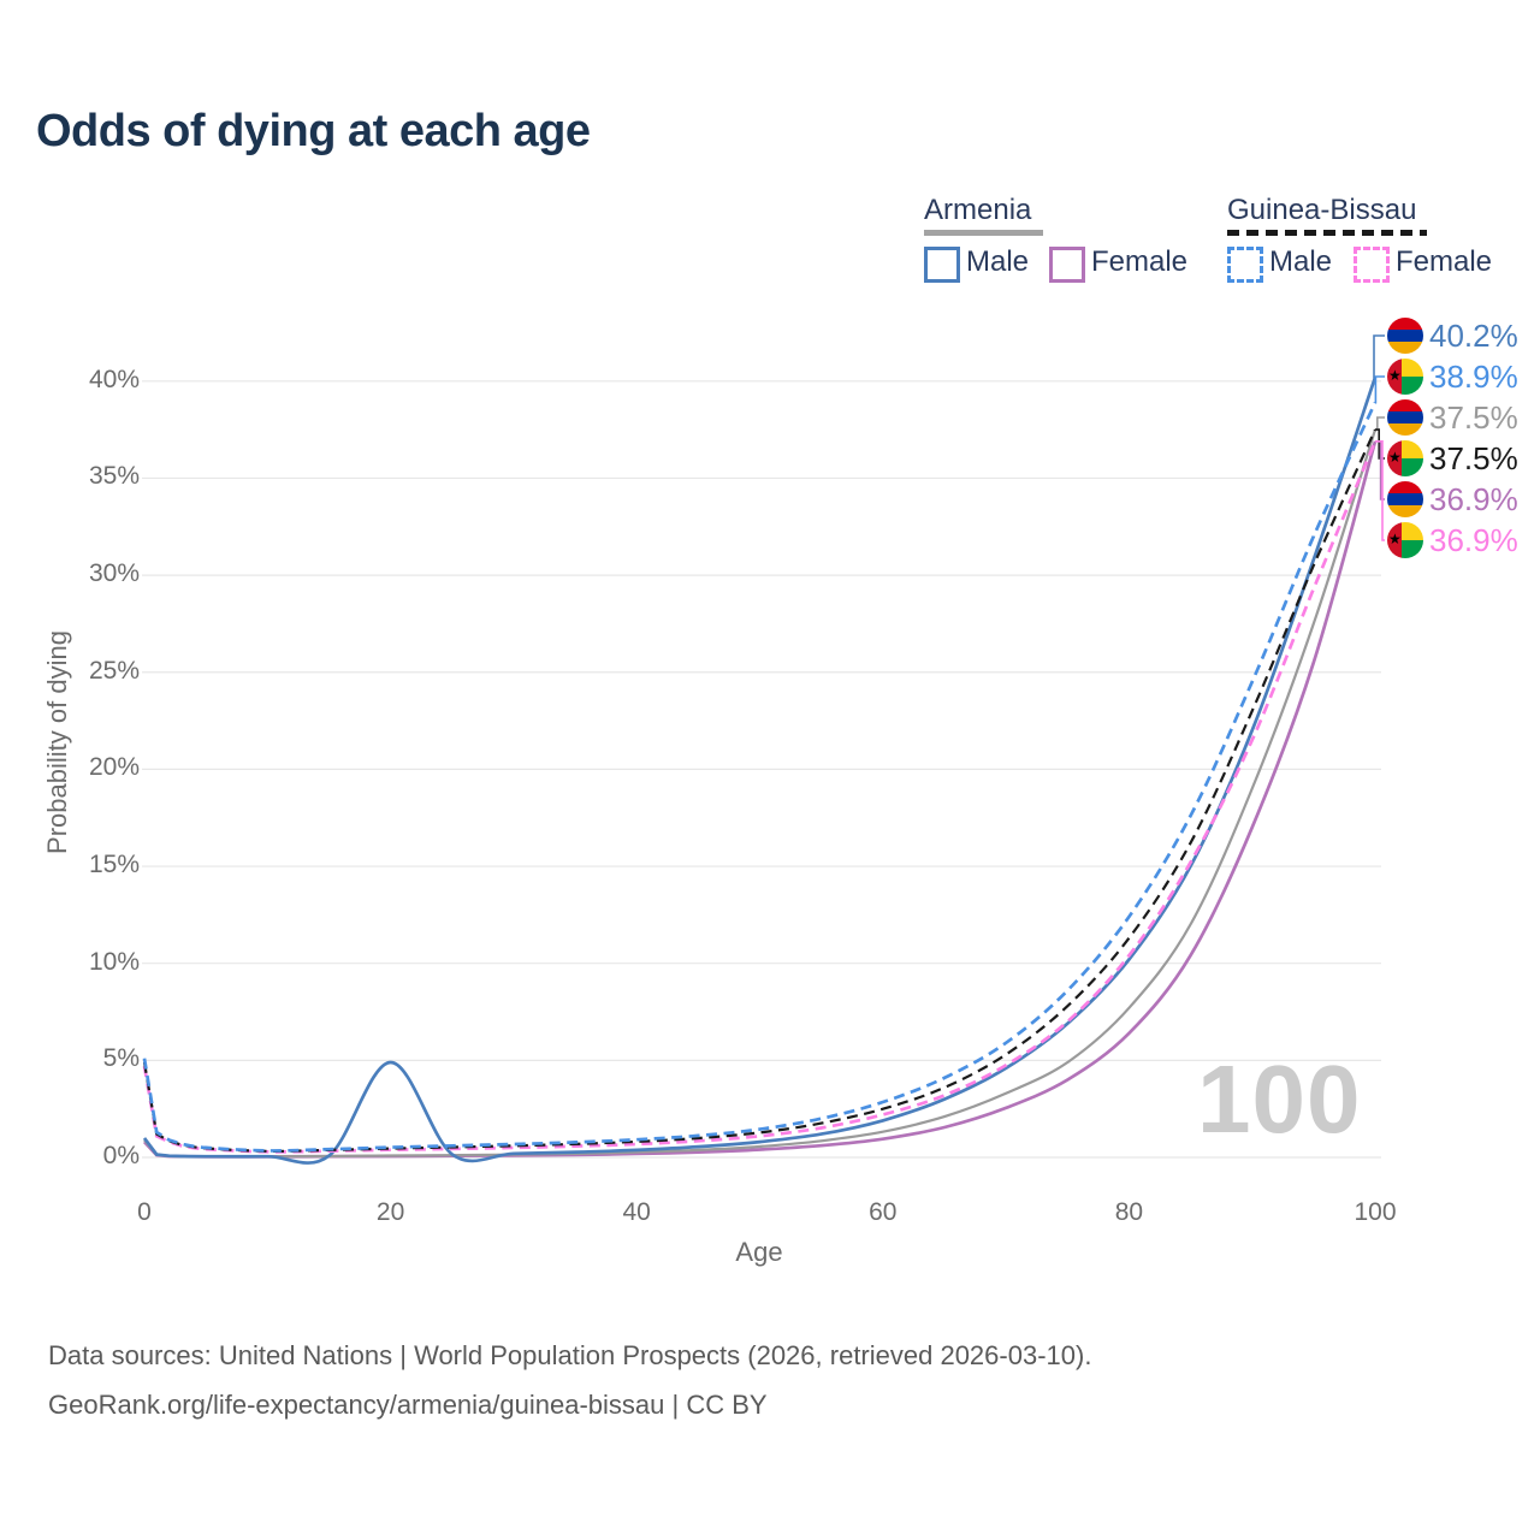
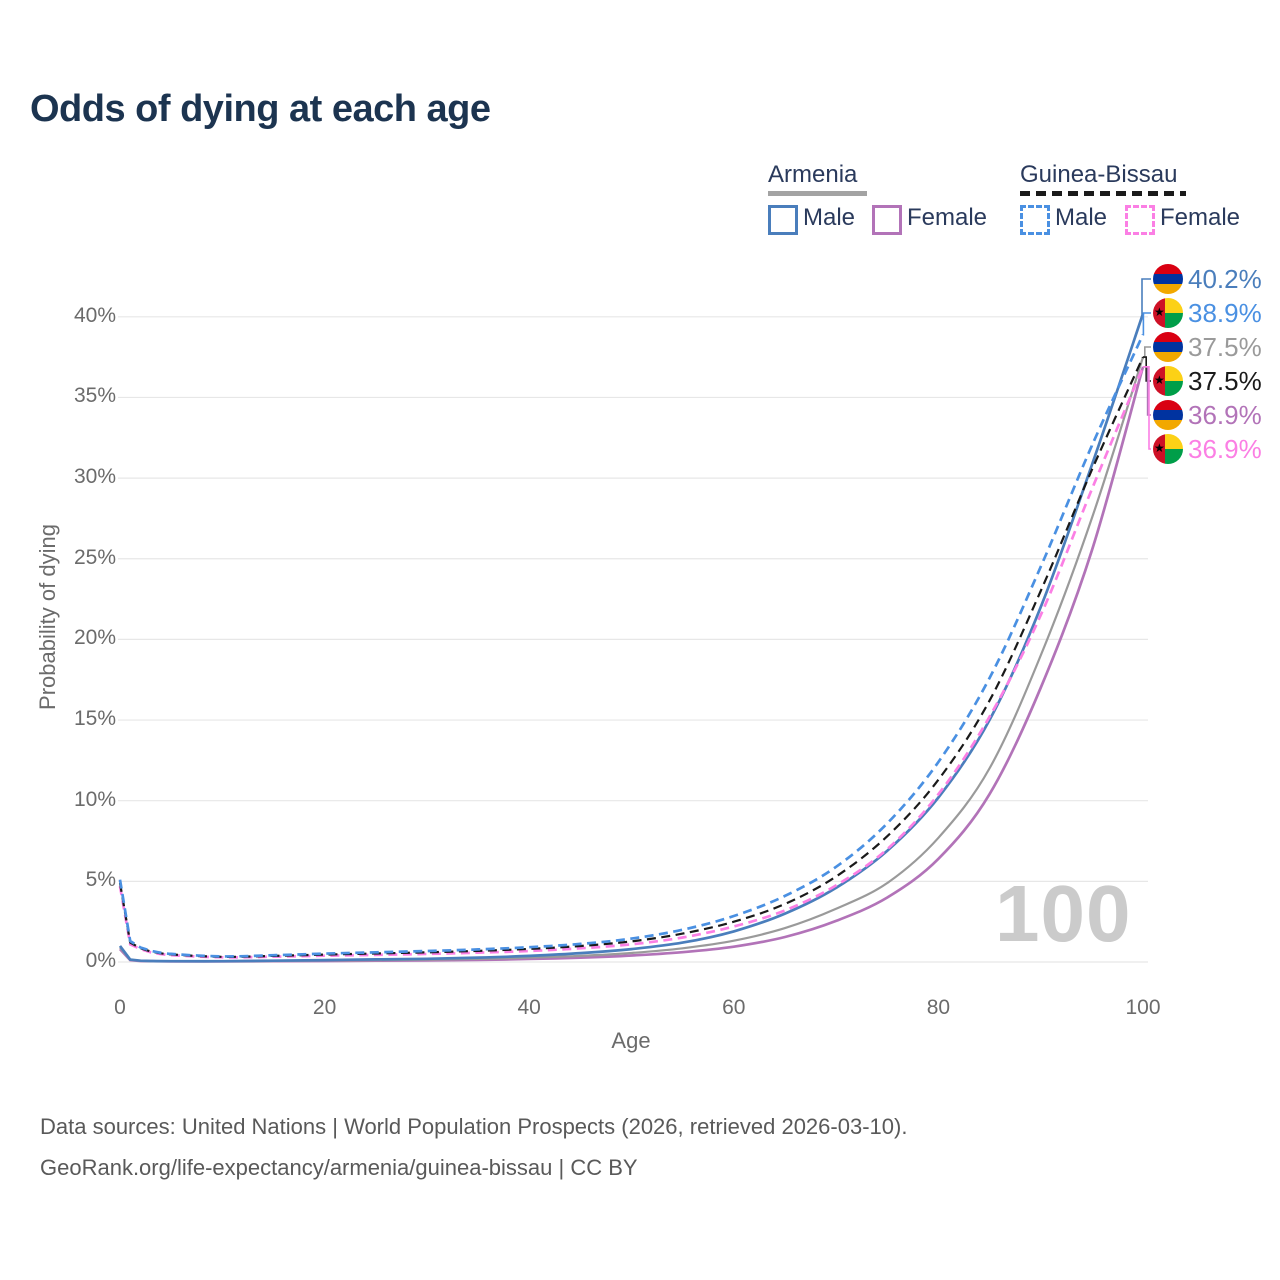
Armenia Male/20: 4.9% -> 0.1%
